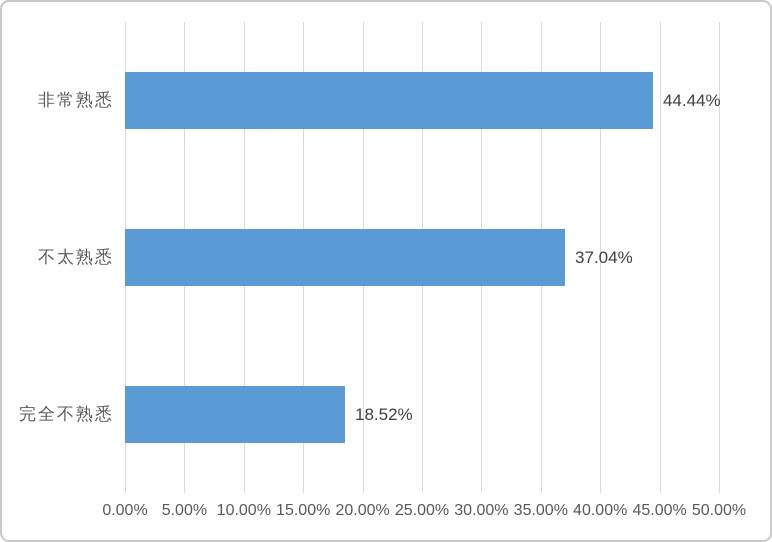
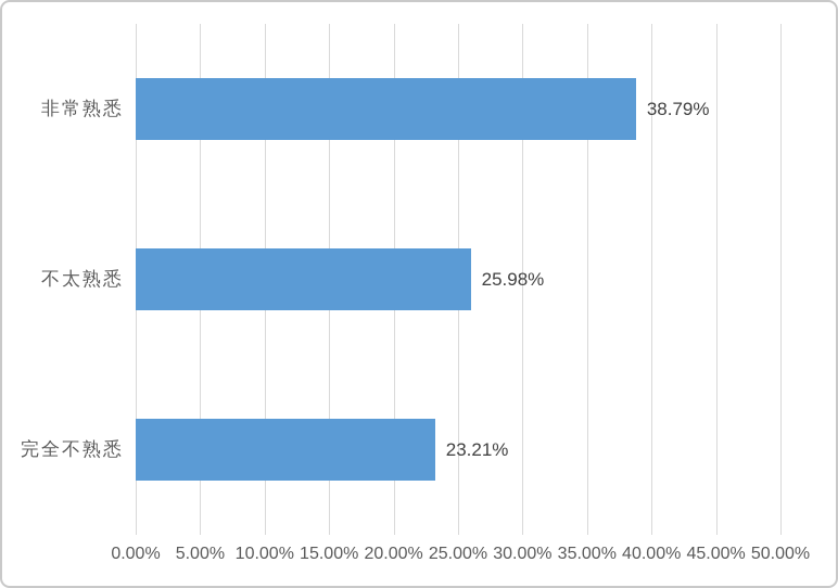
非常熟悉: 44.44% -> 38.79%
不太熟悉: 37.04% -> 25.98%
完全不熟悉: 18.52% -> 23.21%
